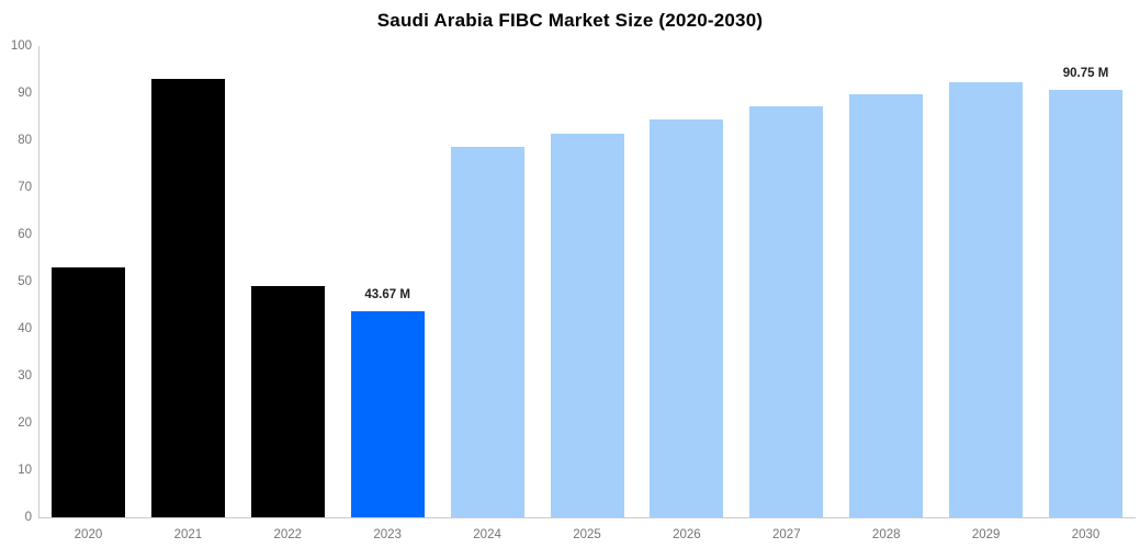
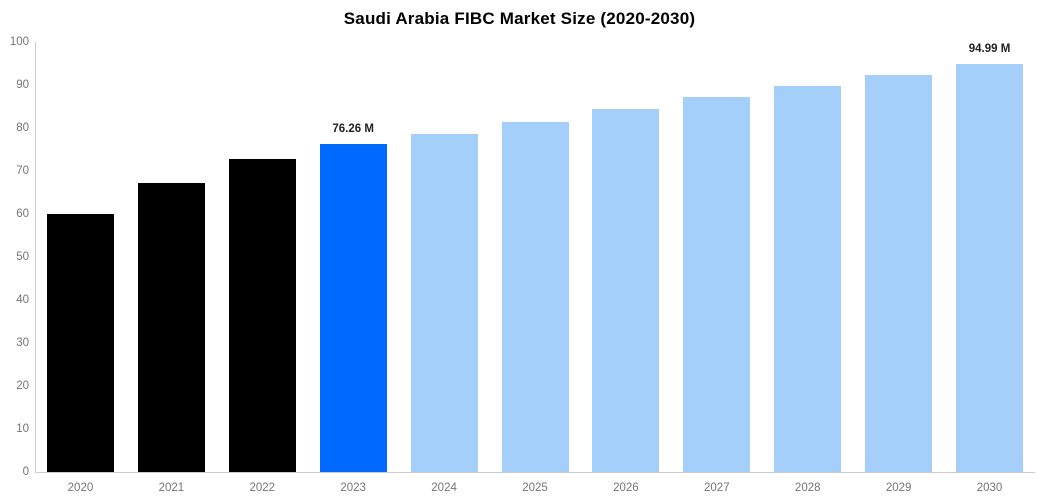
2020: 53 -> 60
2021: 93 -> 67
2022: 49 -> 73
2023: 43.67 -> 76.26
2030: 90.75 -> 94.99
